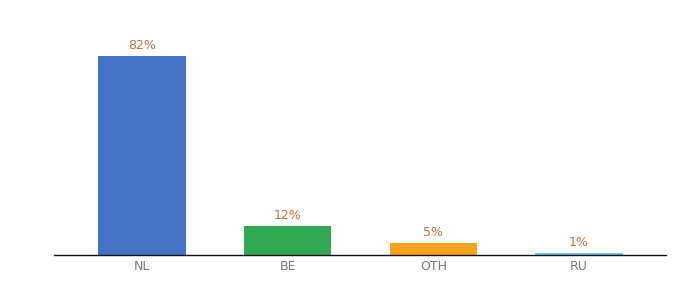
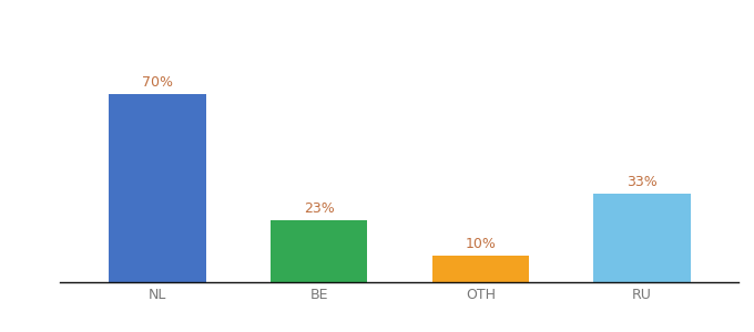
NL: 82% -> 70%
BE: 12% -> 23%
OTH: 5% -> 10%
RU: 1% -> 33%
